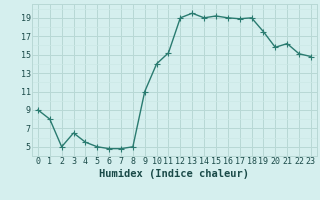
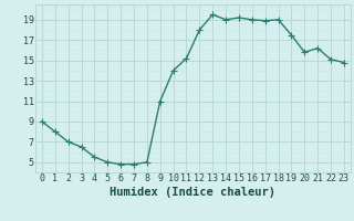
2: 5.0 -> 7.0
12: 19.0 -> 18.0
